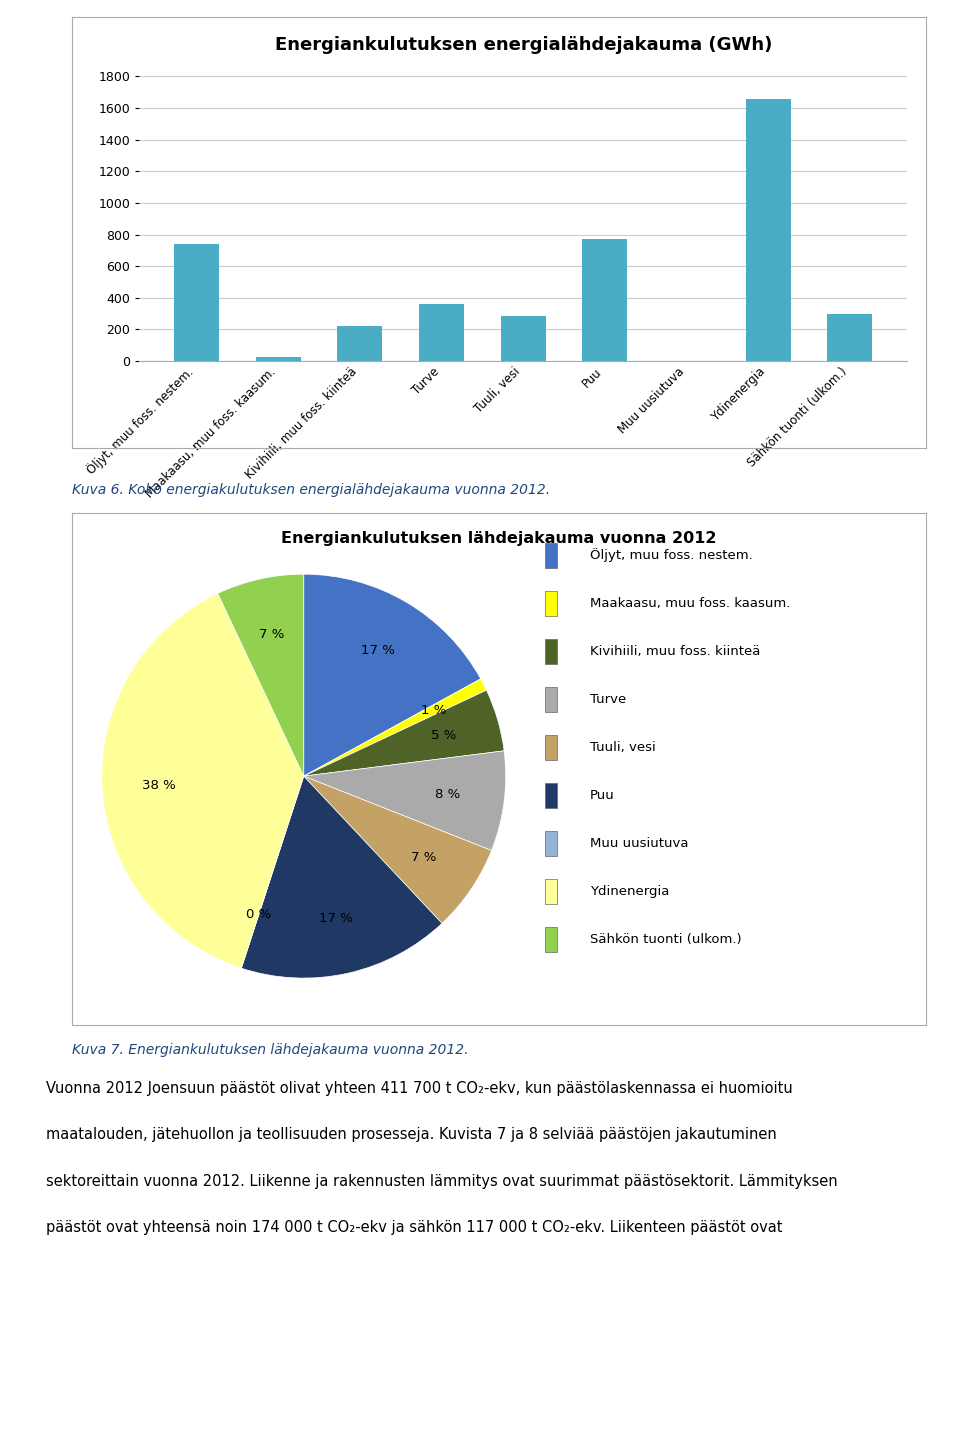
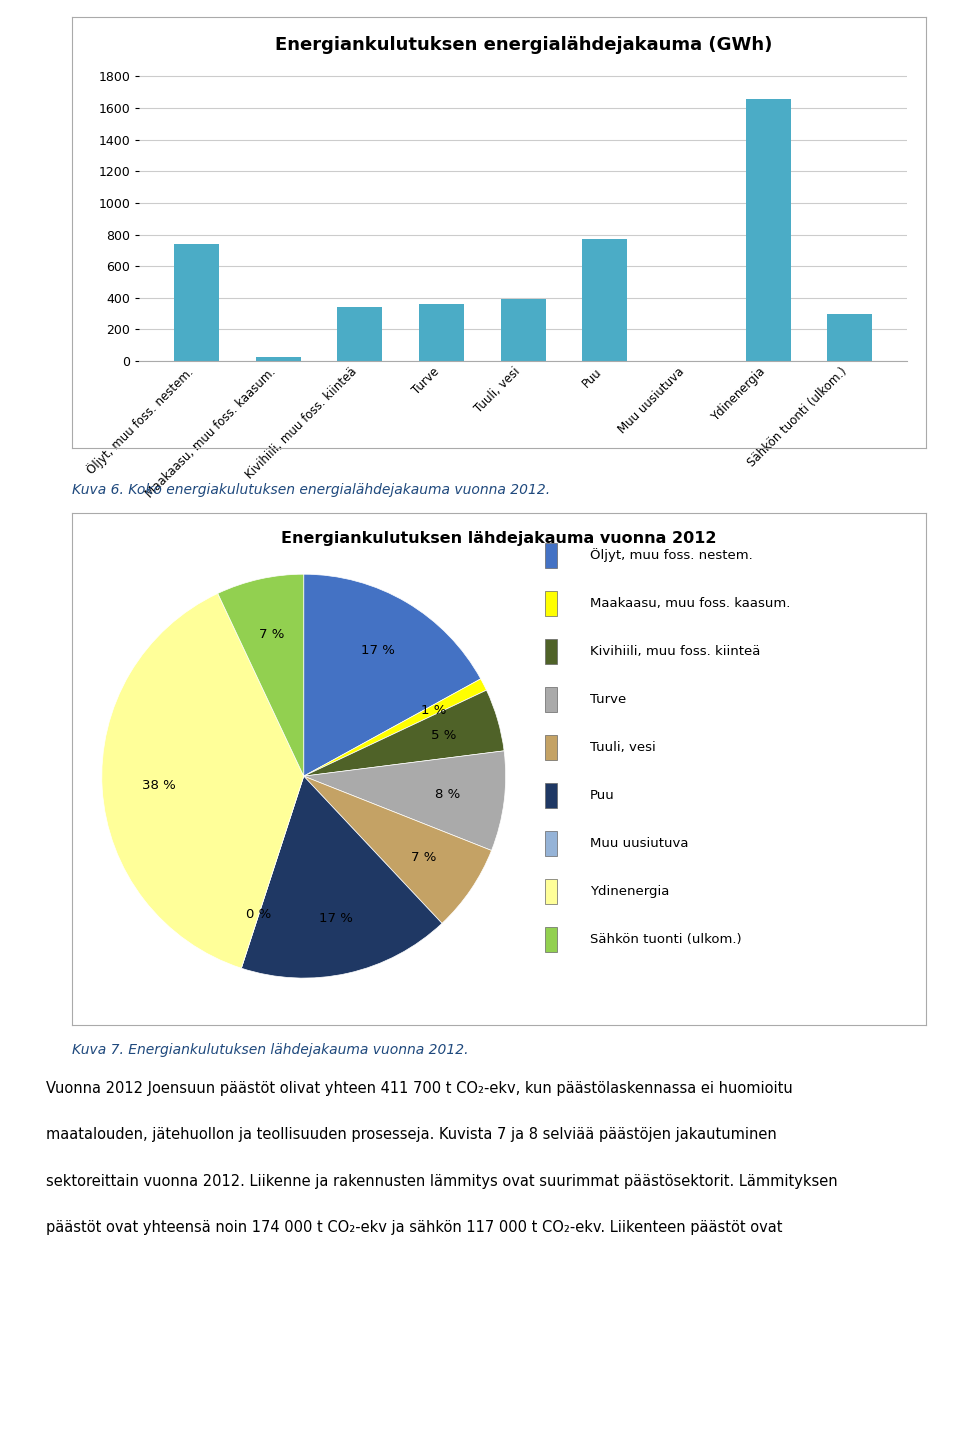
Kivihiili, muu foss. kiinteä: 220 -> 340
Tuuli, vesi: 280 -> 390
